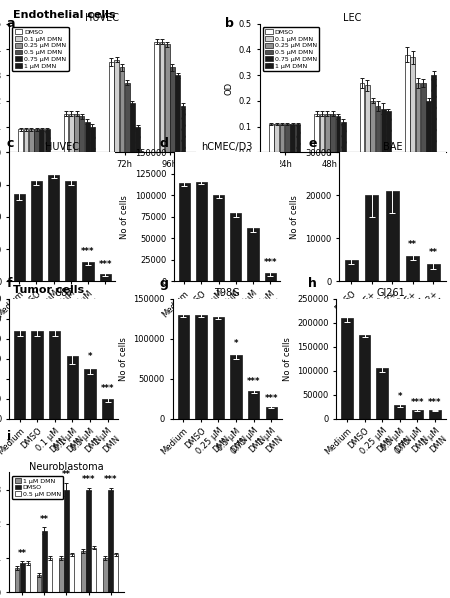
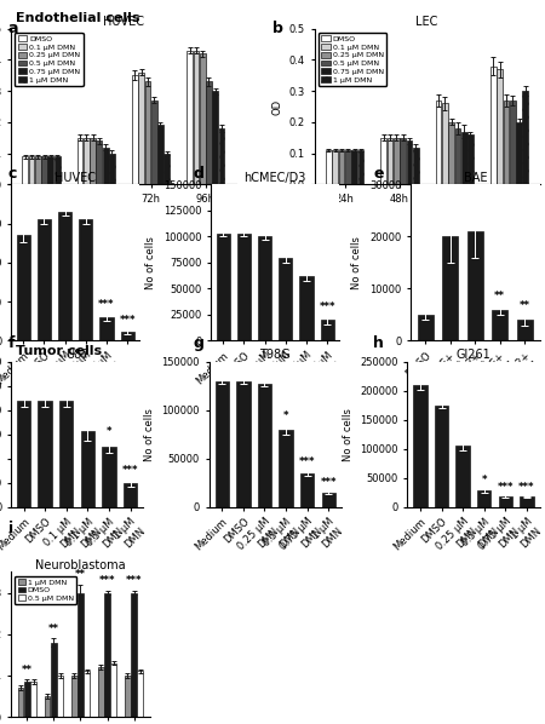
hCMEC/D3/Medium: 114000 -> 103000
hCMEC/D3/DMSO: 116000 -> 103000
hCMEC/D3/1 μM DMN: 10000 -> 20000
